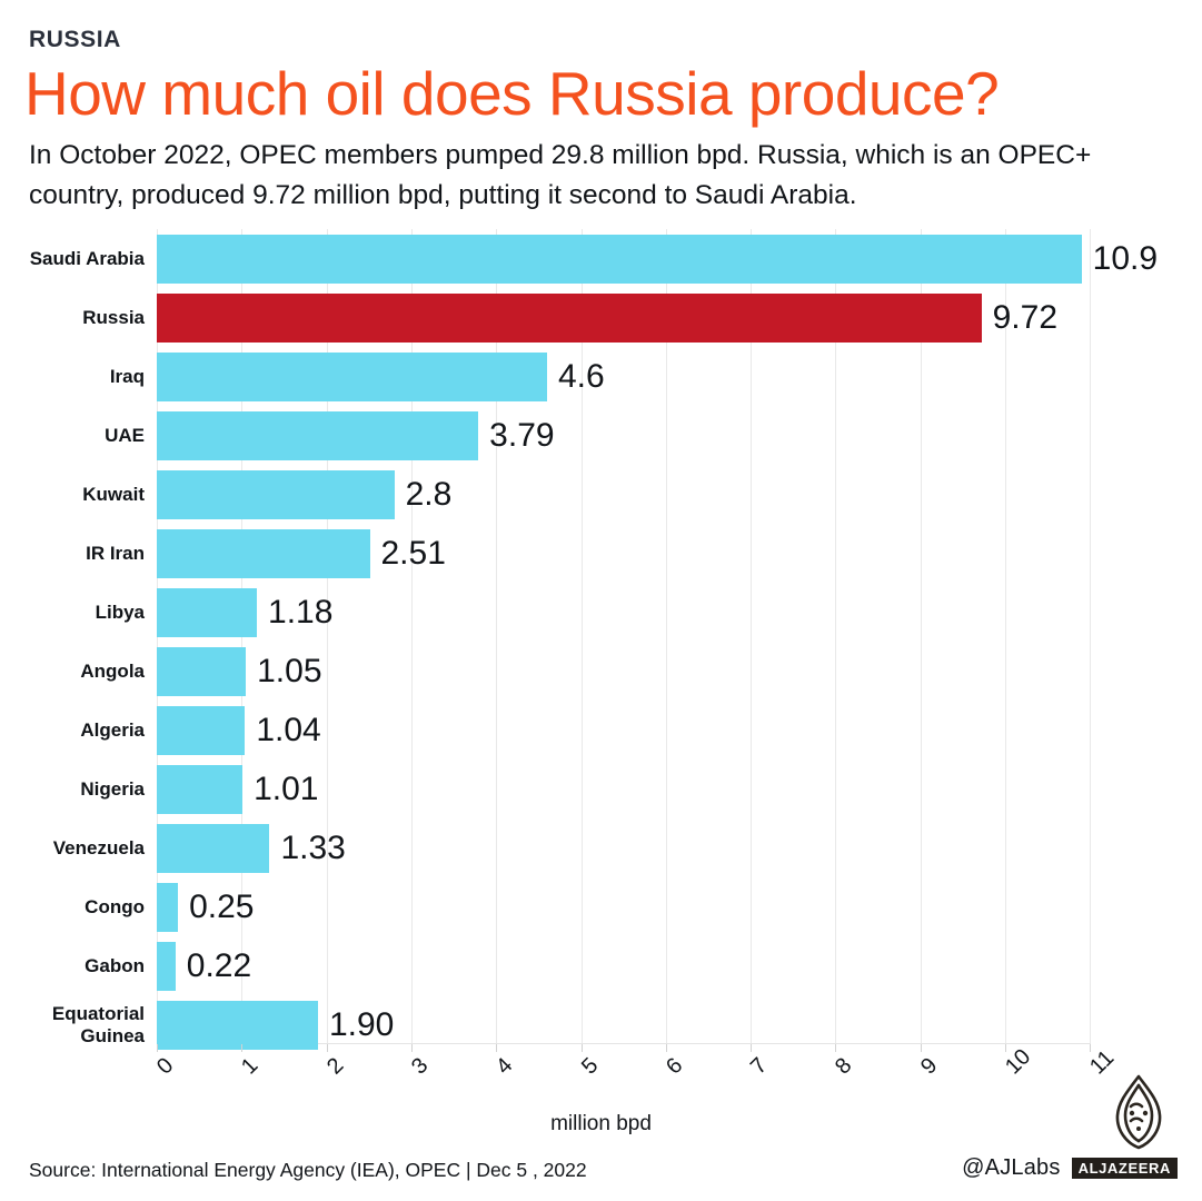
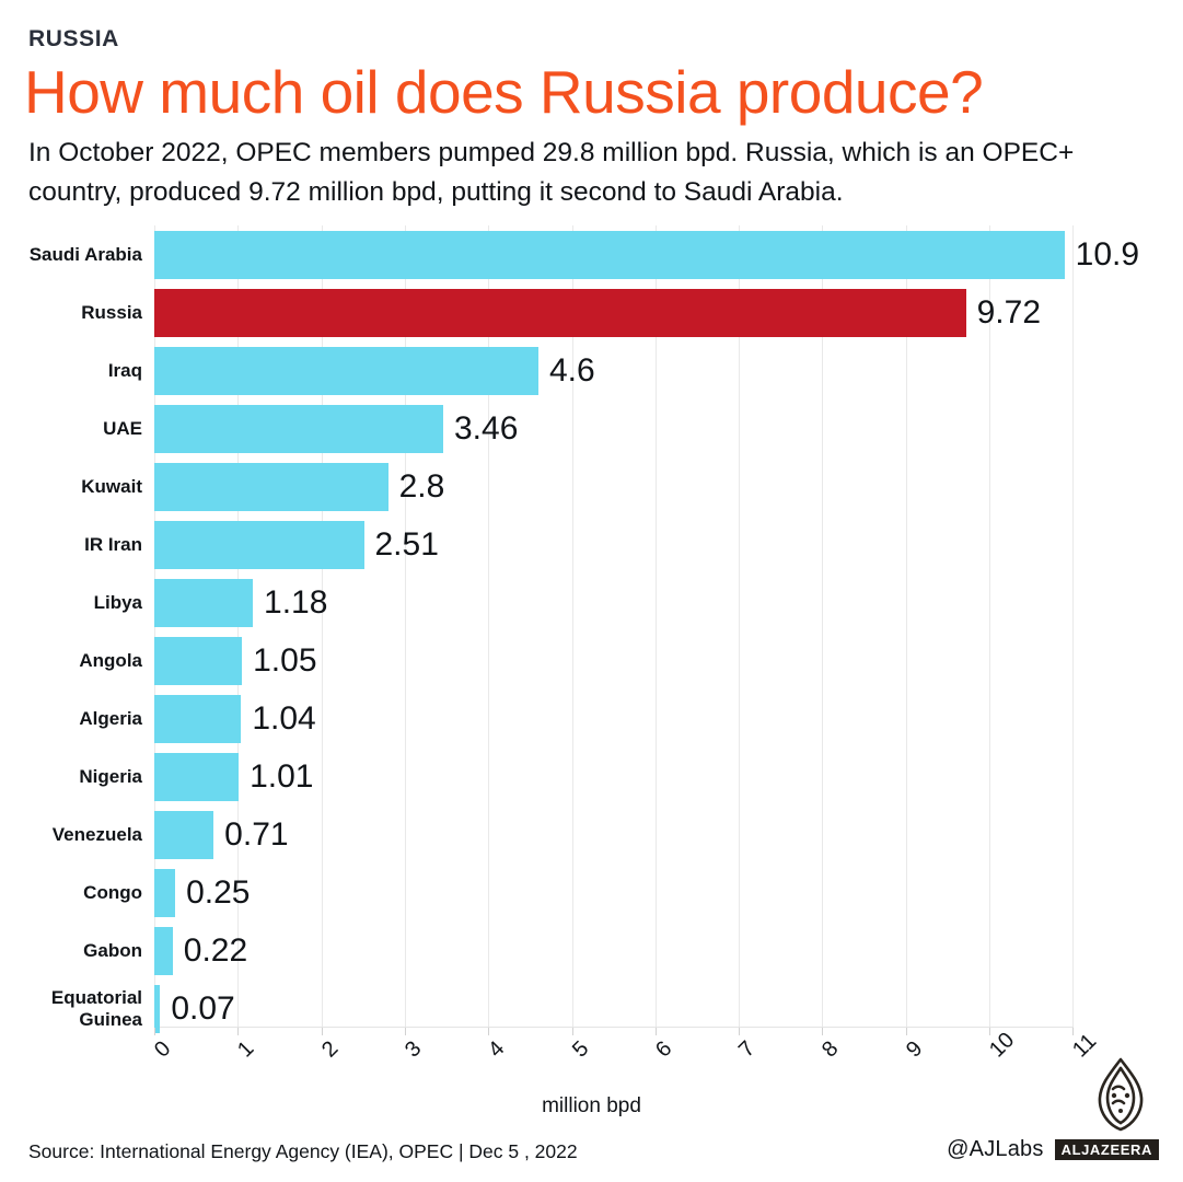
UAE: 3.79 -> 3.46
Venezuela: 1.33 -> 0.71
Equatorial Guinea: 1.90 -> 0.07
